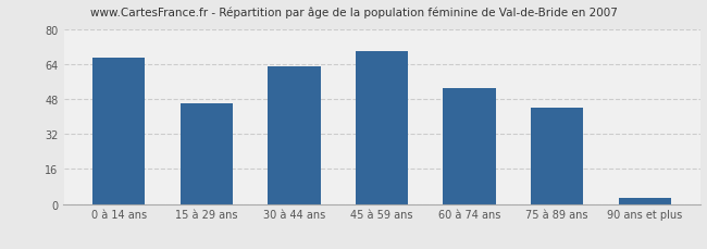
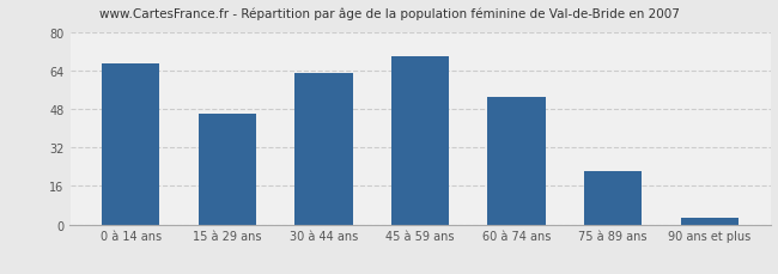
75 à 89 ans: 44 -> 22
